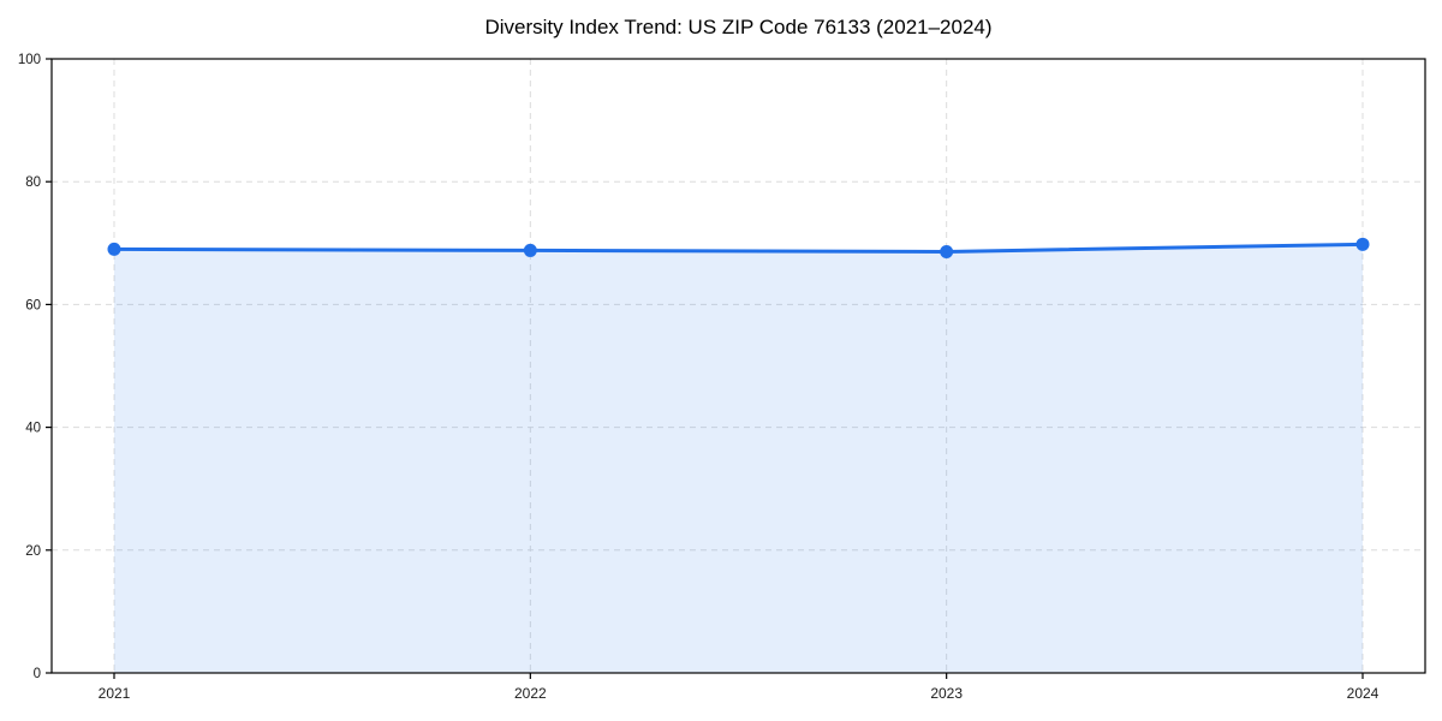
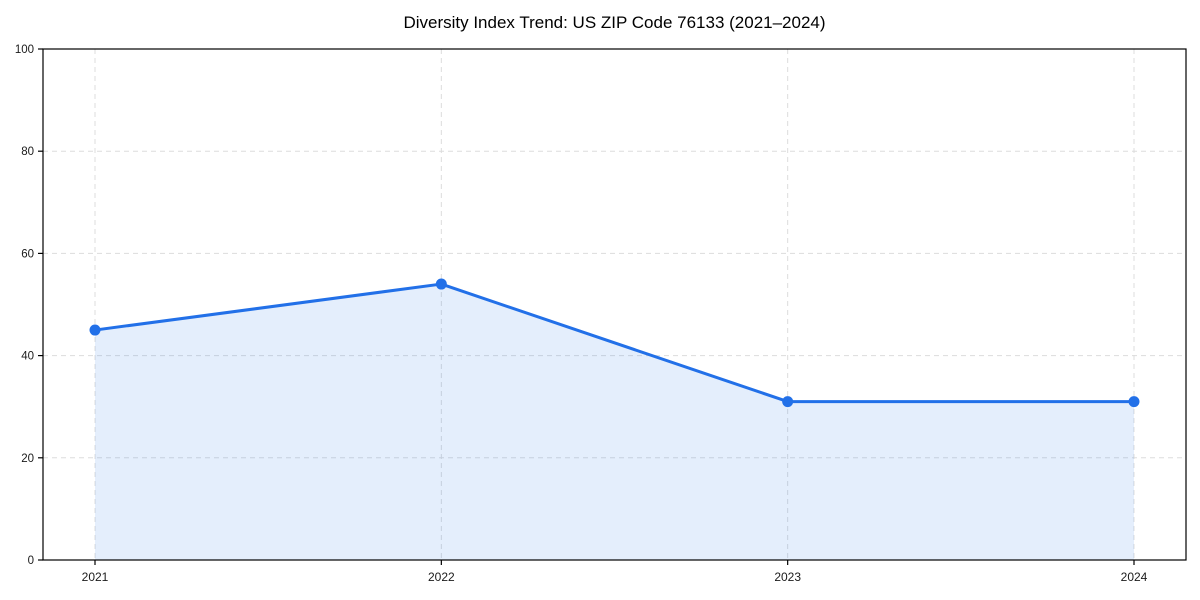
2021: 69 -> 45
2022: 69 -> 54
2023: 69 -> 31
2024: 70 -> 31
